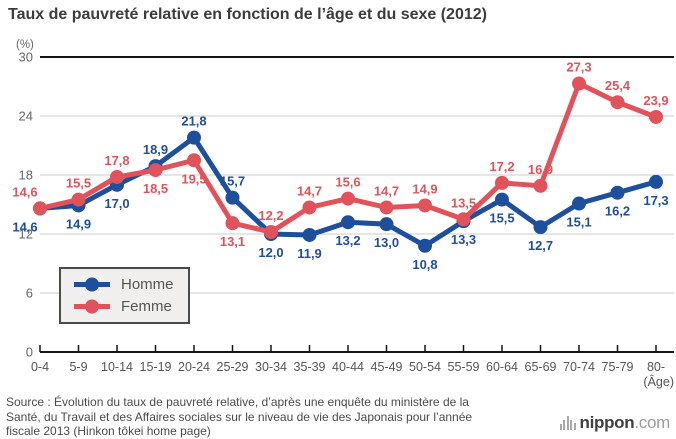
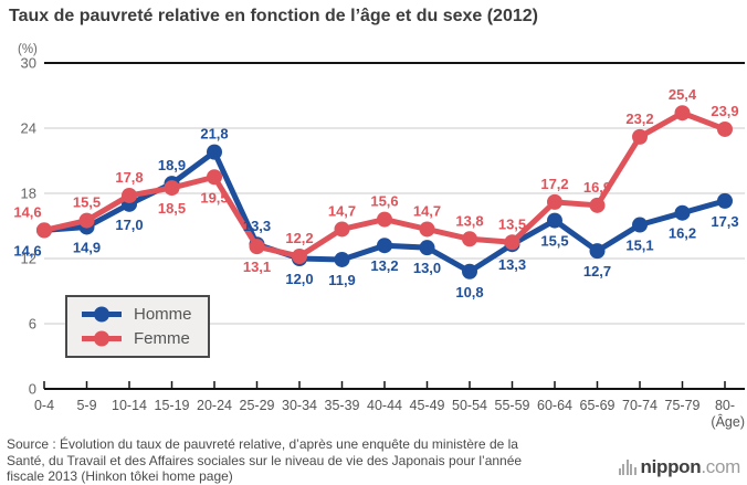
Homme/25-29: 15,7 -> 13,3
Femme/50-54: 14,9 -> 13,8
Femme/70-74: 27,3 -> 23,2
